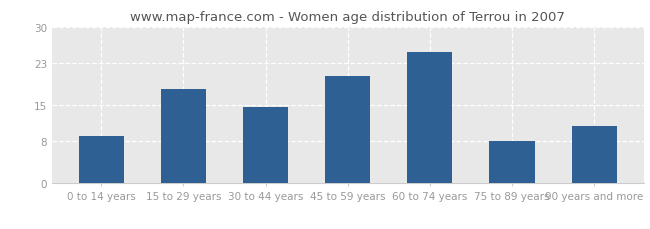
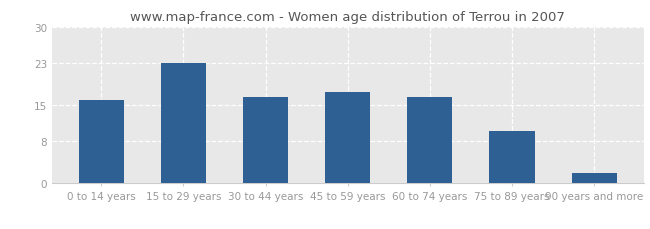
0 to 14 years: 9.0 -> 16.0
15 to 29 years: 18.0 -> 23.0
30 to 44 years: 14.6 -> 16.5
45 to 59 years: 20.6 -> 17.5
60 to 74 years: 25.2 -> 16.5
75 to 89 years: 8.0 -> 10.0
90 years and more: 11.0 -> 2.0
